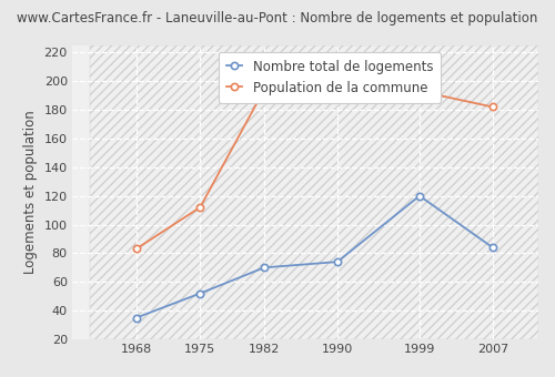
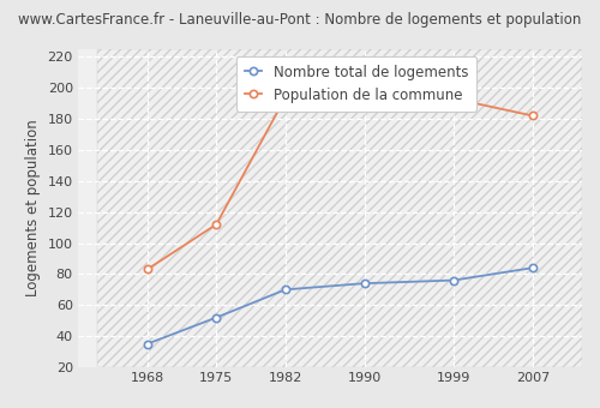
Nombre total de logements/1999: 120 -> 76
